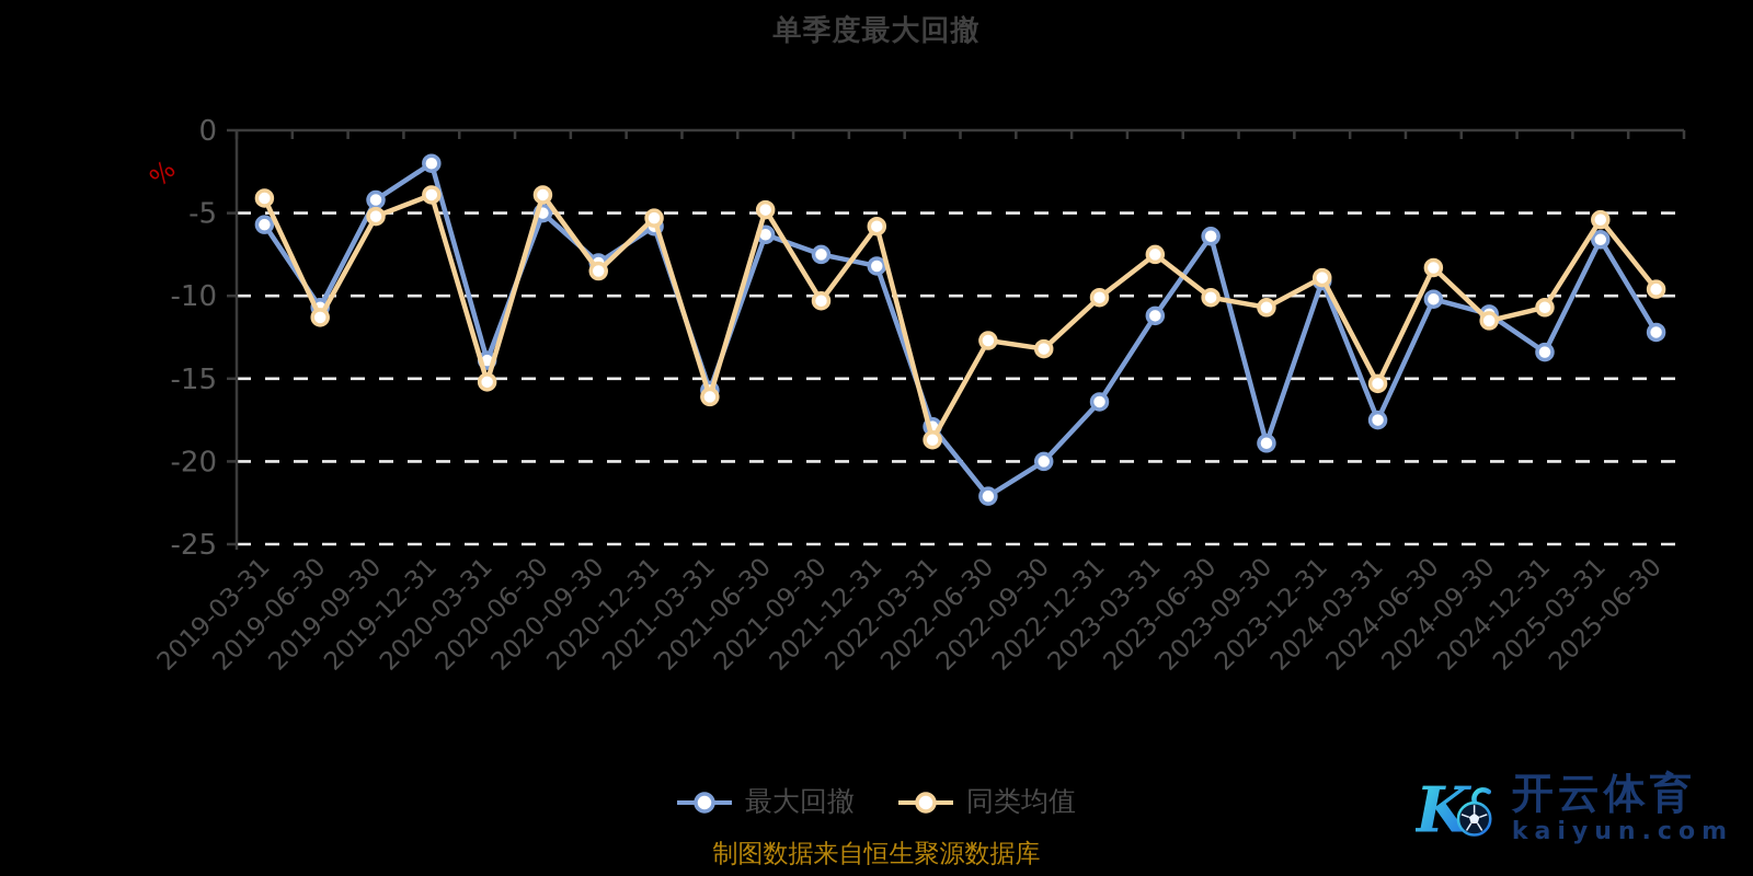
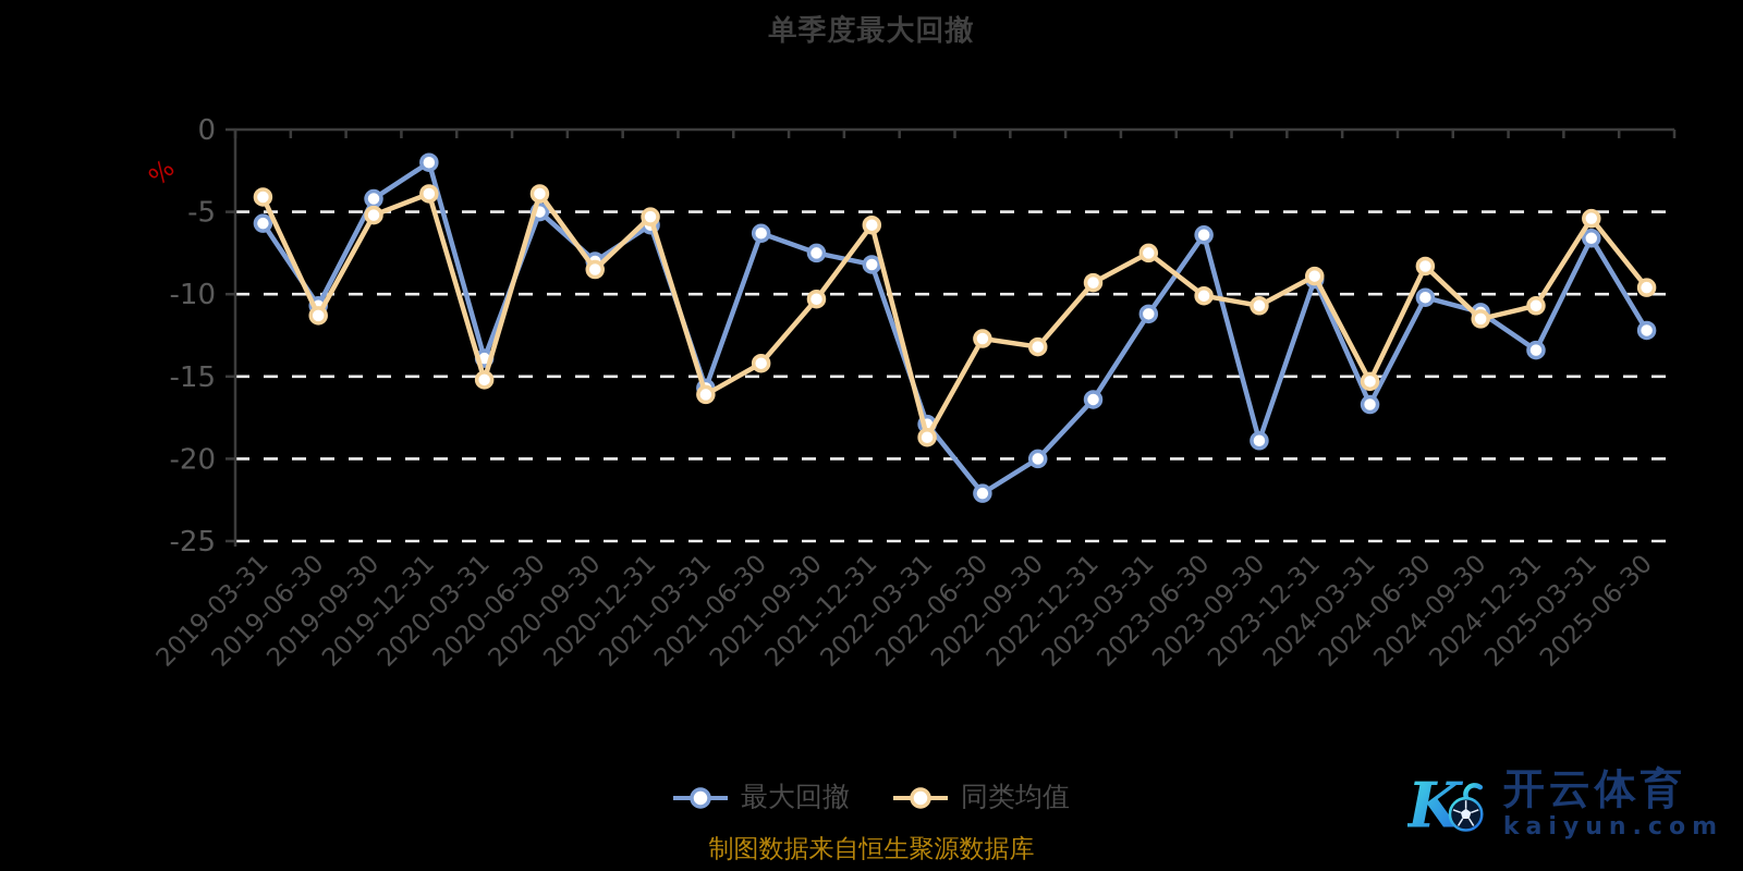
同类均值/2021-06-30: -4.8 -> -14.2
同类均值/2022-12-31: -10.1 -> -9.3
最大回撤/2024-03-31: -17.5 -> -16.7
